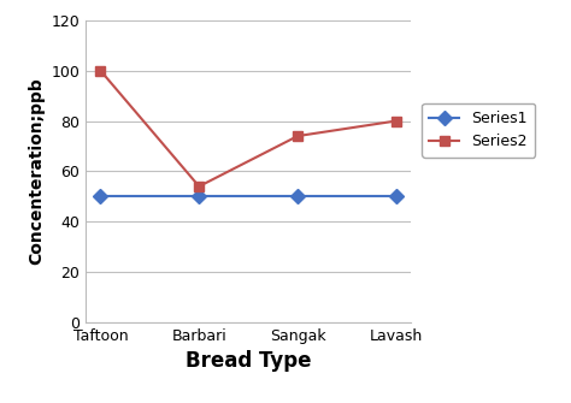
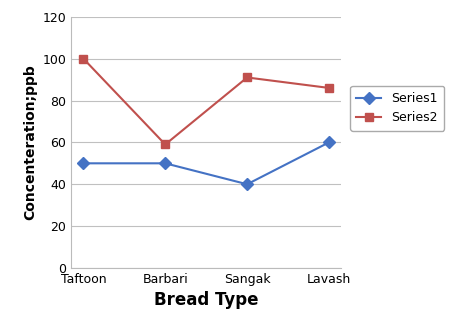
Series2/Barbari: 54 -> 59
Series1/Sangak: 50 -> 40
Series2/Sangak: 74 -> 91
Series1/Lavash: 50 -> 60
Series2/Lavash: 80 -> 86
